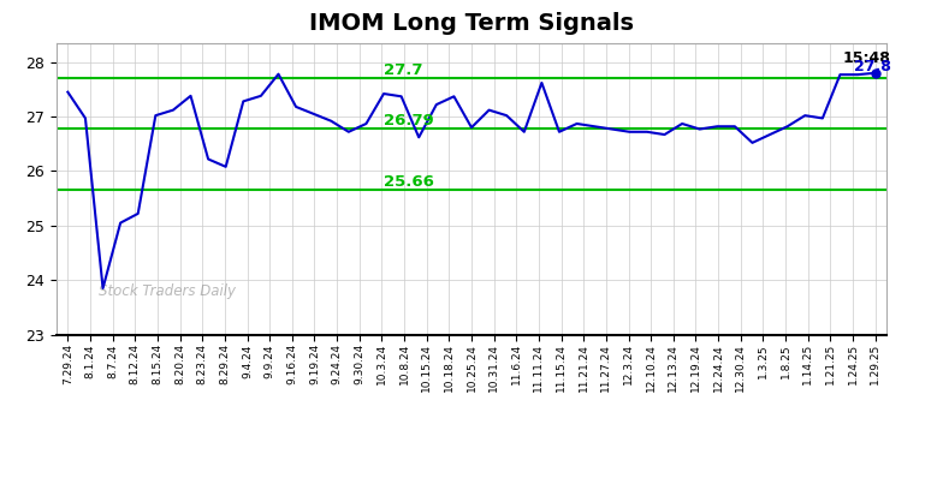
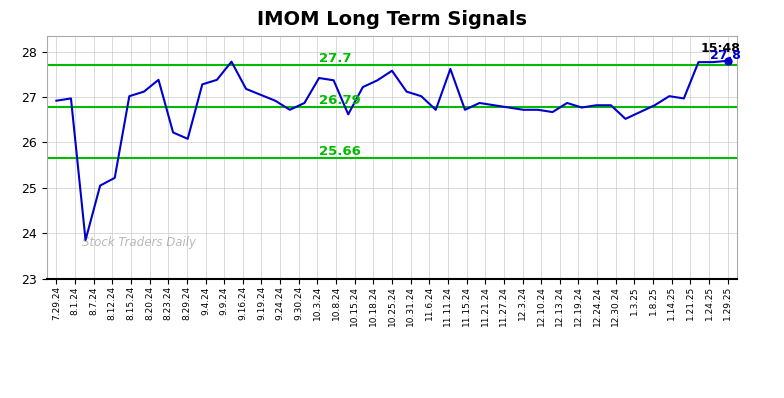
7.29.24: 27.45 -> 26.92
10.25.24: 26.80 -> 27.58
